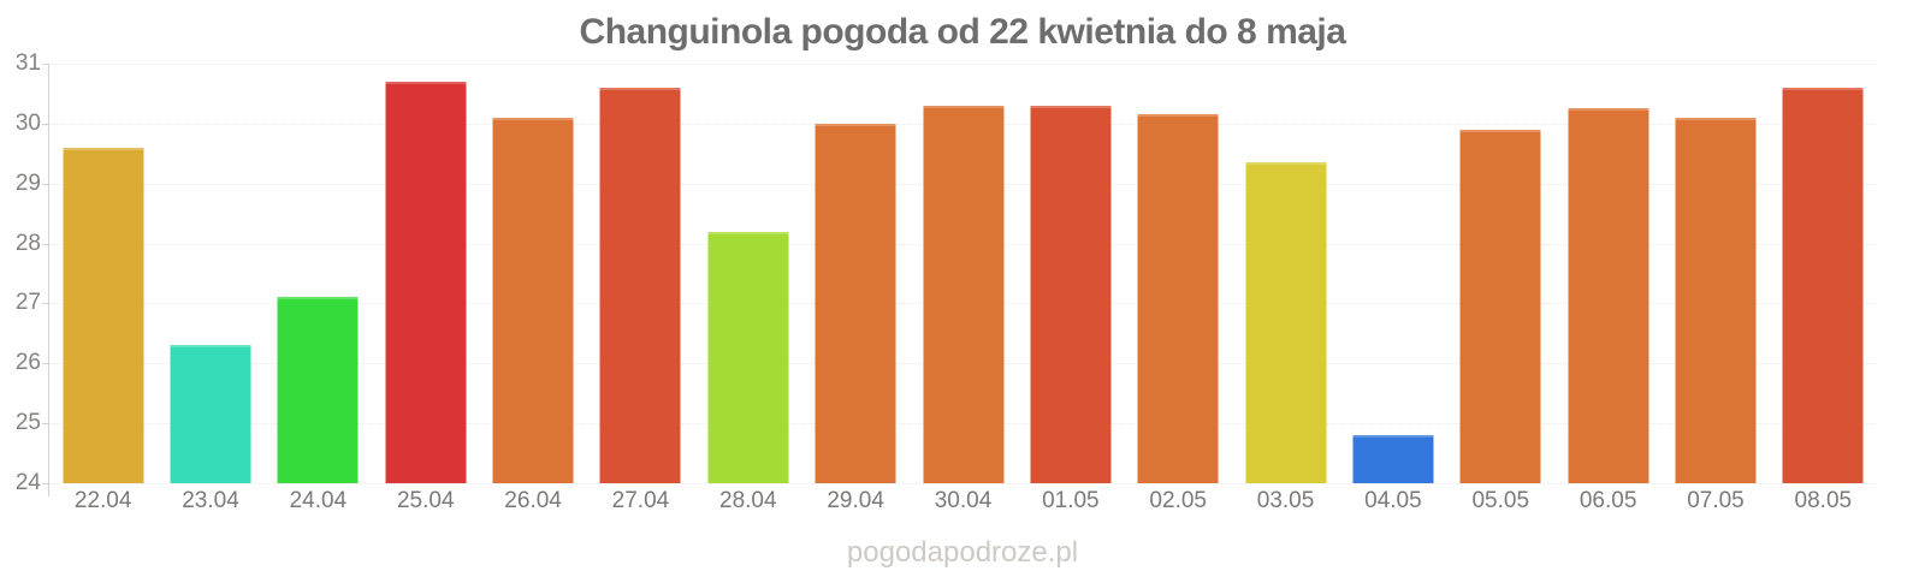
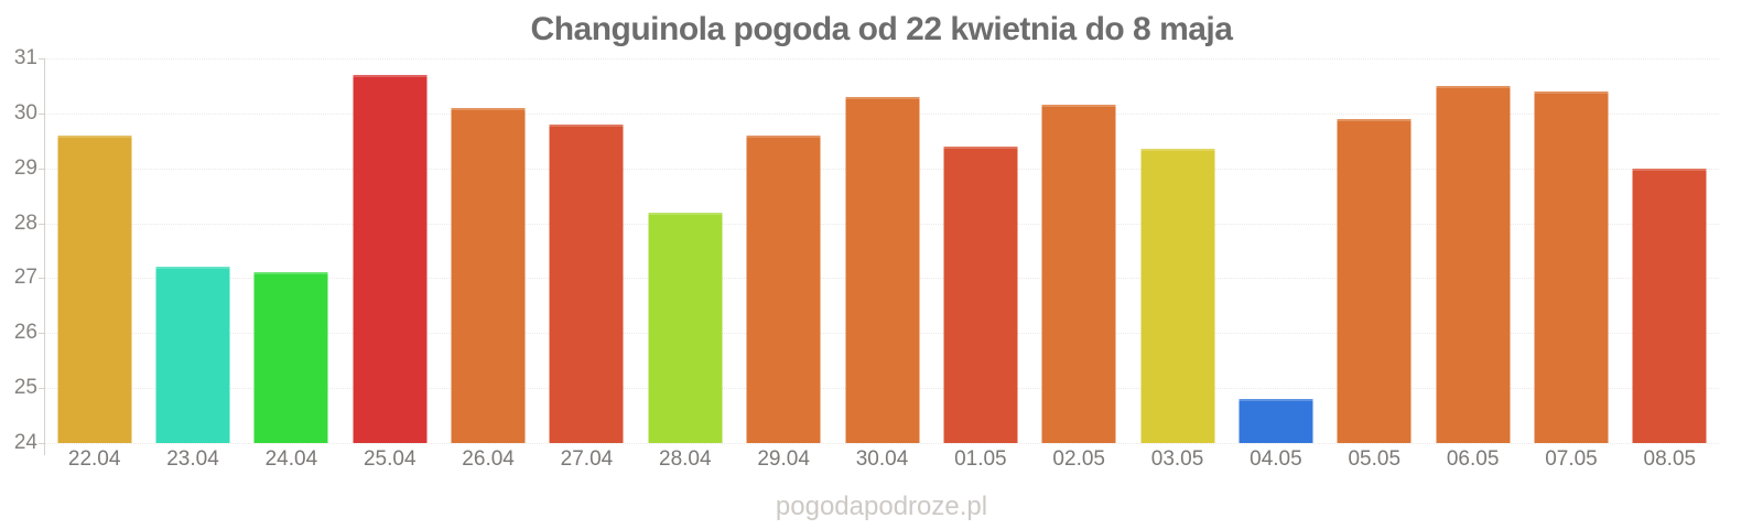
23.04: 26.3 -> 27.2
27.04: 30.6 -> 29.8
29.04: 30.0 -> 29.6
01.05: 30.3 -> 29.4
06.05: 30.2 -> 30.5
07.05: 30.1 -> 30.4
08.05: 30.6 -> 29.0
